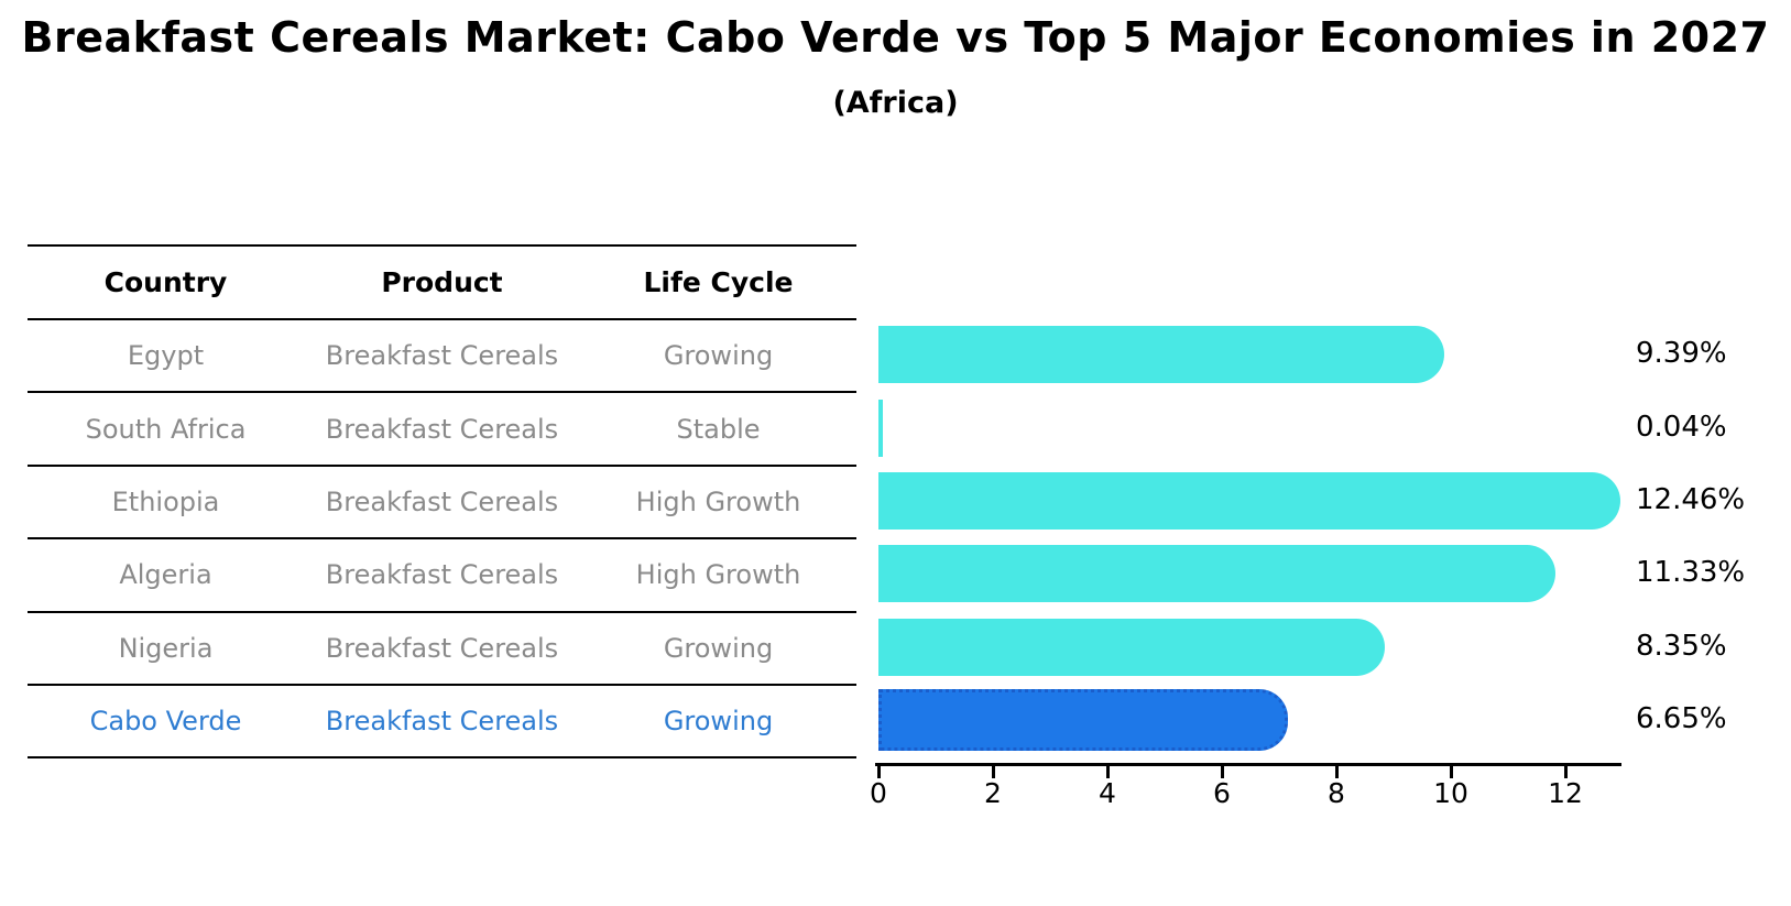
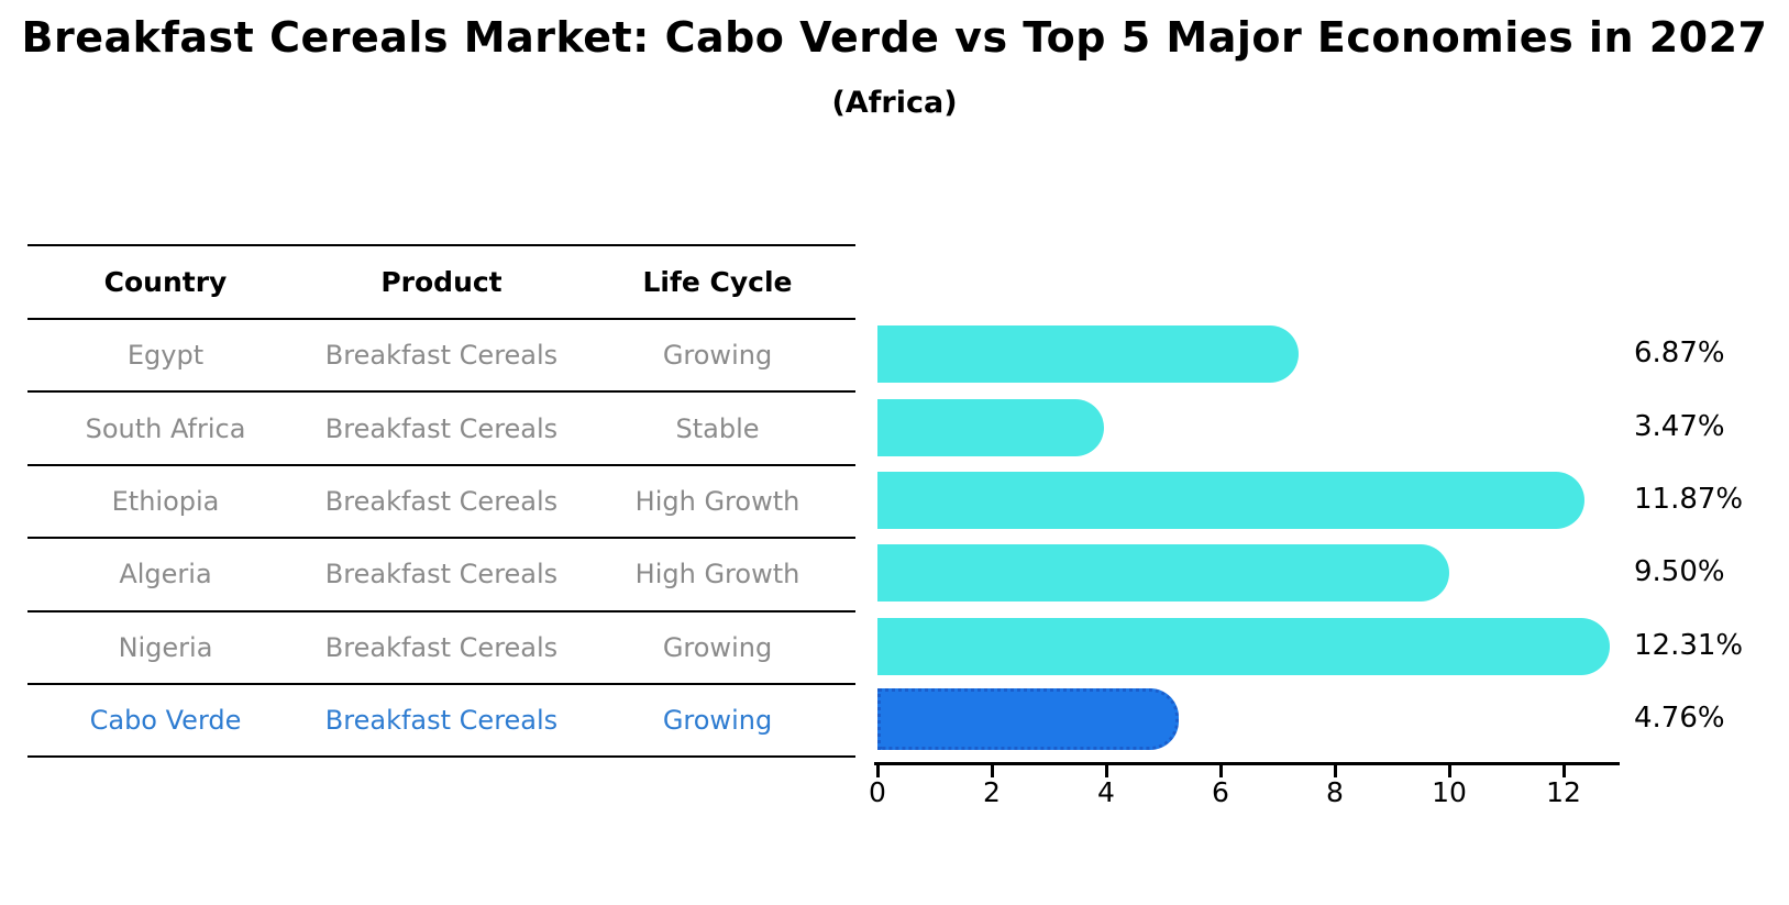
Egypt: 9.39% -> 6.87%
South Africa: 0.04% -> 3.47%
Ethiopia: 12.46% -> 11.87%
Algeria: 11.33% -> 9.50%
Nigeria: 8.35% -> 12.31%
Cabo Verde: 6.65% -> 4.76%
